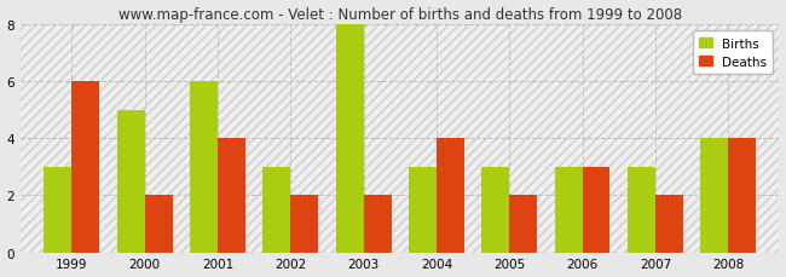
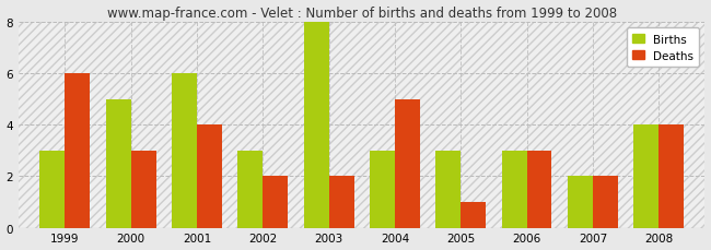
Deaths/2000: 2 -> 3
Deaths/2004: 4 -> 5
Deaths/2005: 2 -> 1
Births/2007: 3 -> 2
